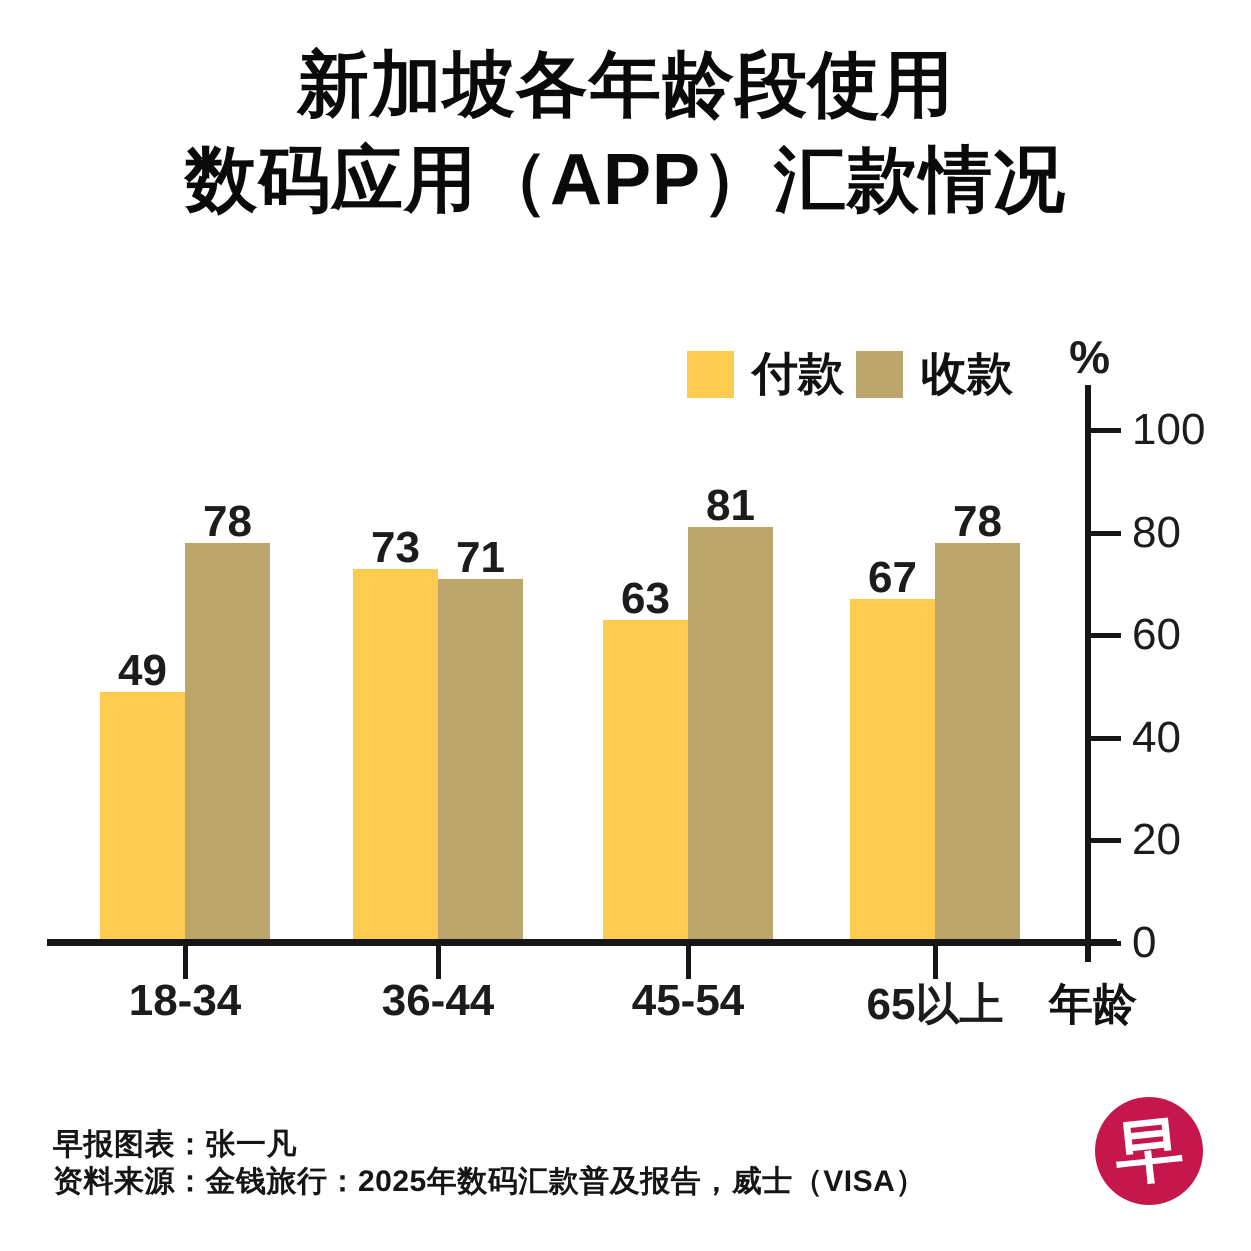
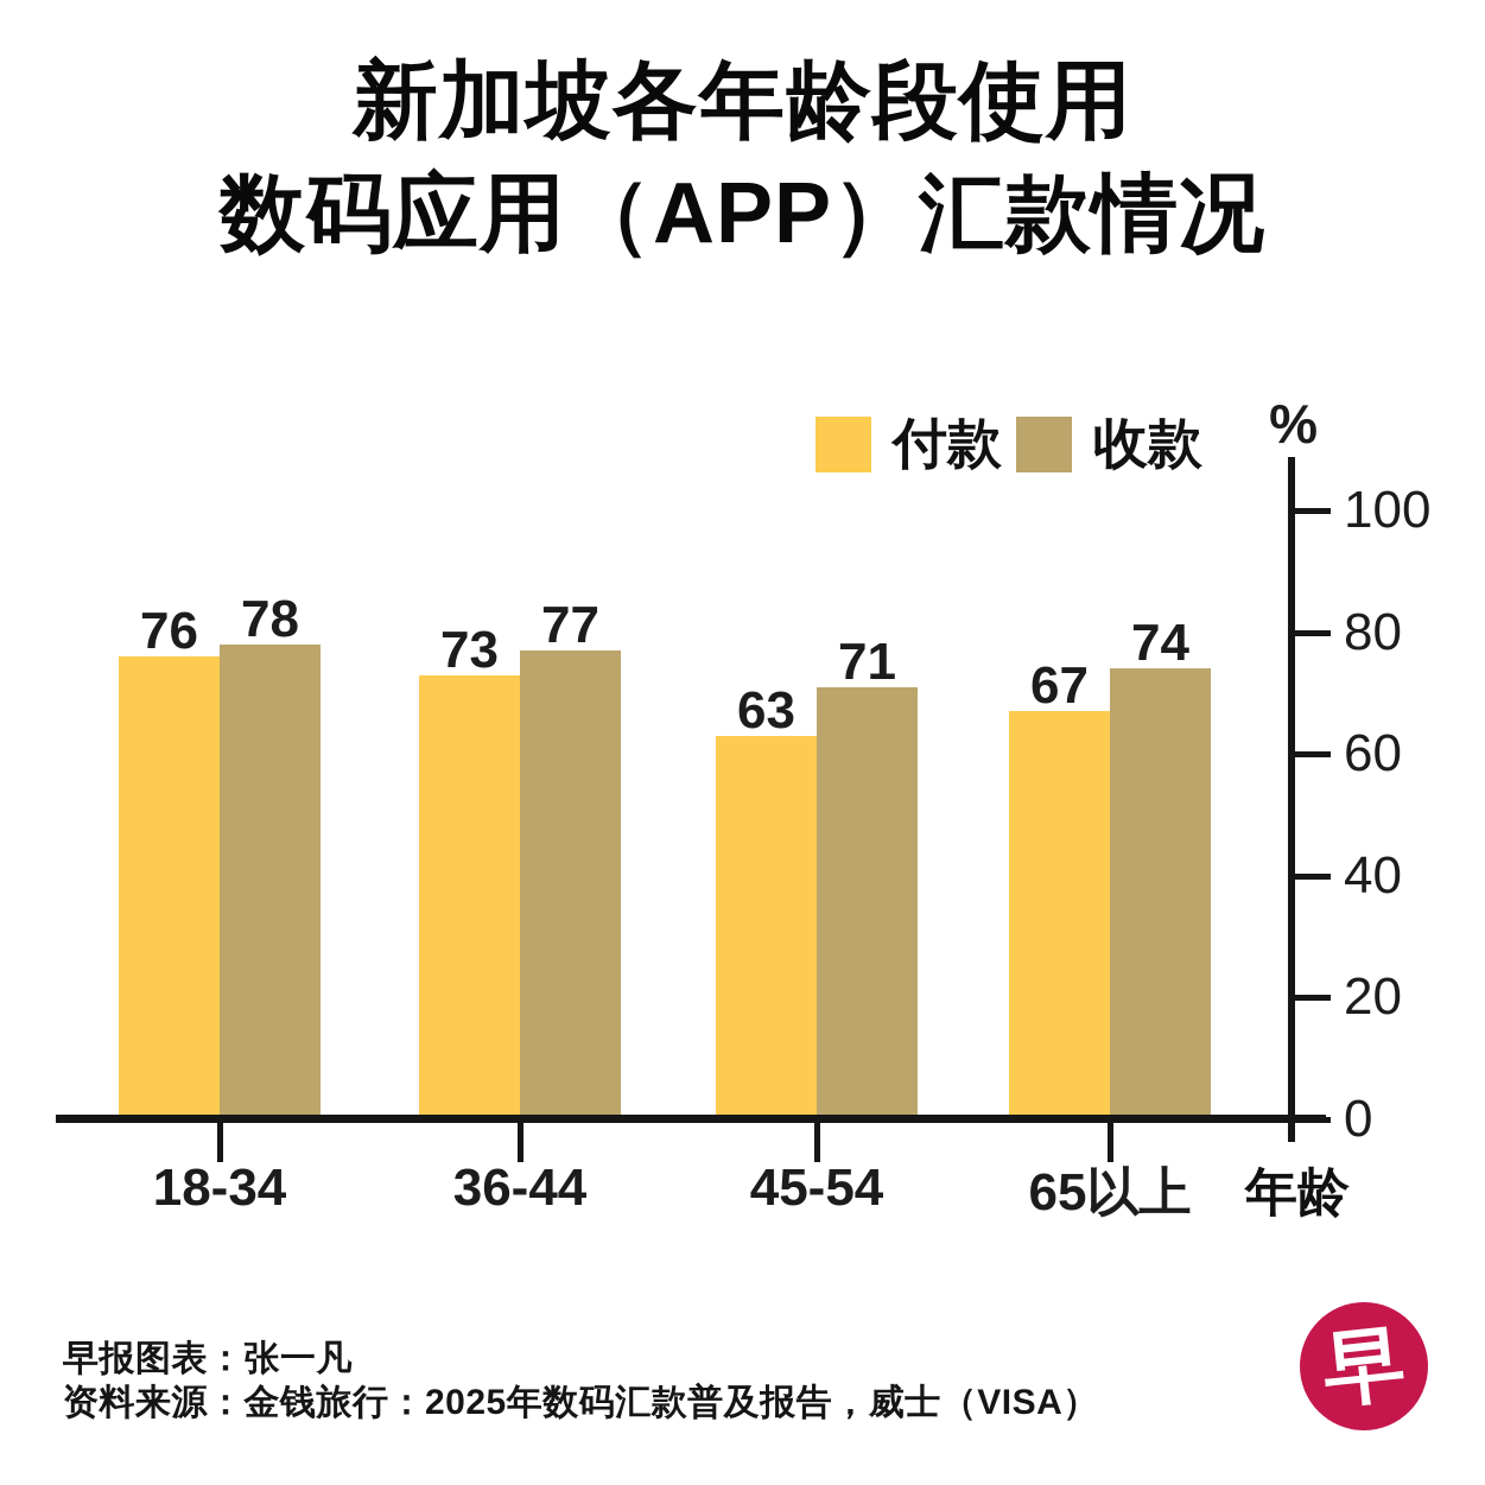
付款/18-34: 49 -> 76
收款/36-44: 71 -> 77
收款/45-54: 81 -> 71
收款/65以上: 78 -> 74
